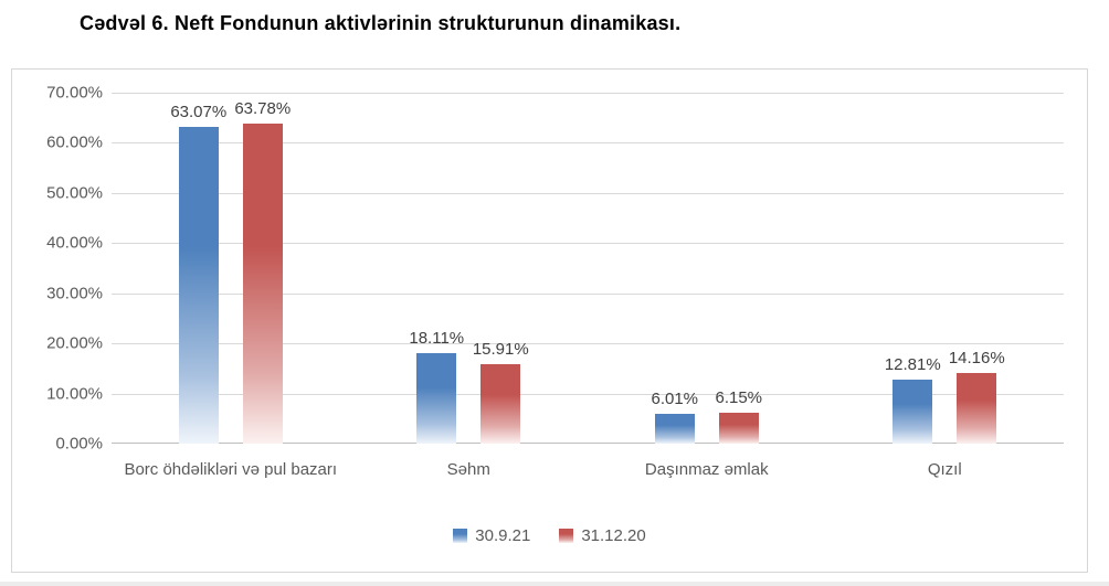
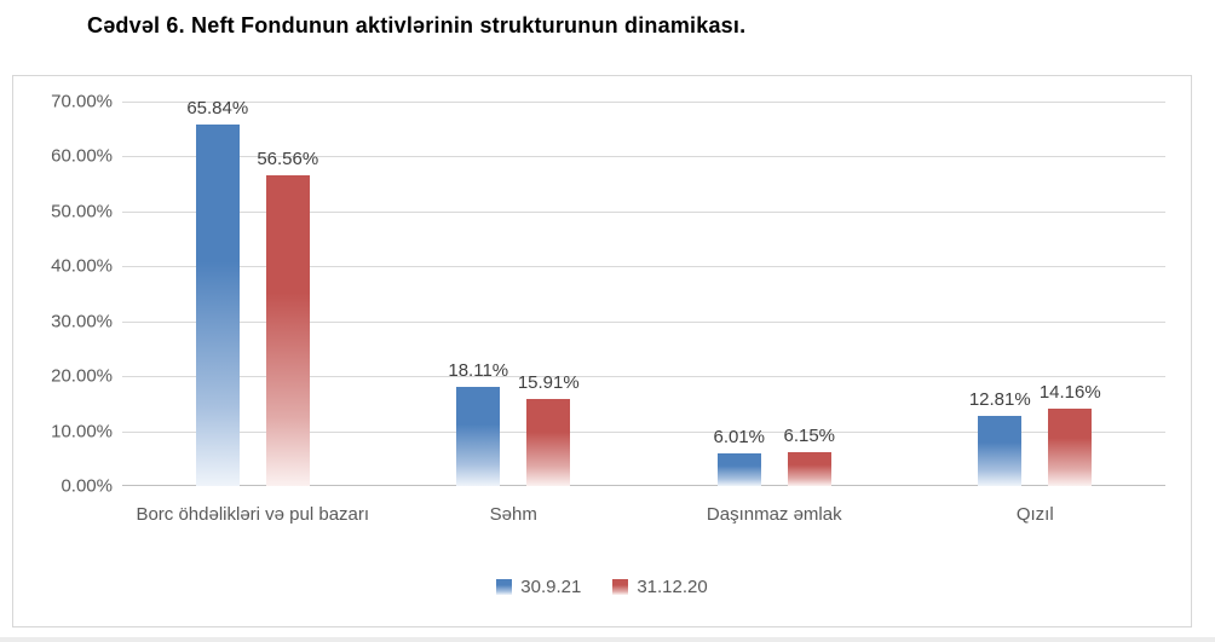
30.9.21/Borc öhdəlikləri və pul bazarı: 63.07% -> 65.84%
31.12.20/Borc öhdəlikləri və pul bazarı: 63.78% -> 56.56%
